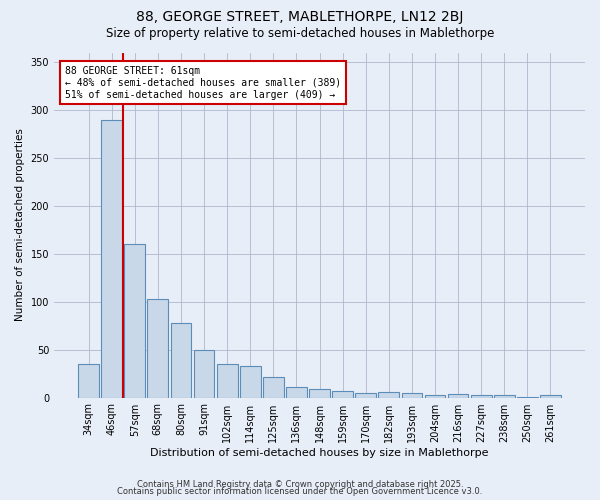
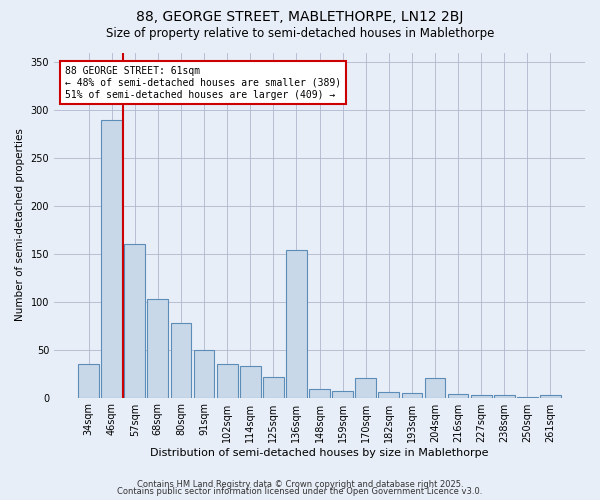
136sqm: 11 -> 154
170sqm: 5 -> 20
204sqm: 3 -> 20
